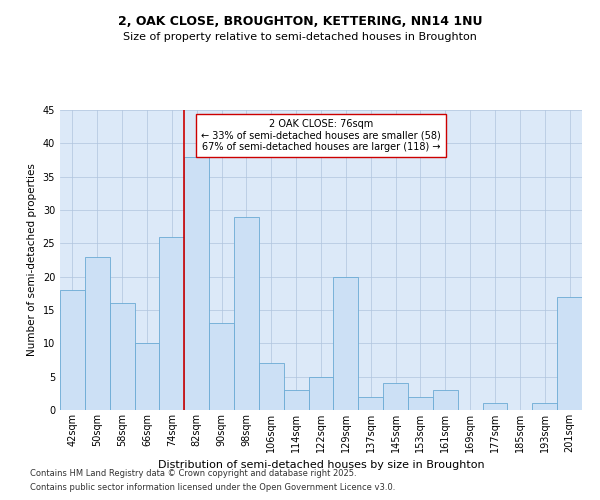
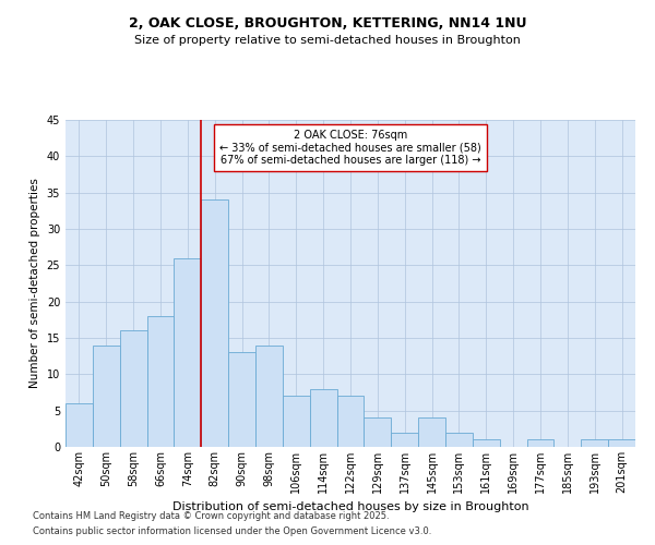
42sqm: 18 -> 6
50sqm: 23 -> 14
66sqm: 10 -> 18
82sqm: 38 -> 34
98sqm: 29 -> 14
114sqm: 3 -> 8
122sqm: 5 -> 7
129sqm: 20 -> 4
161sqm: 3 -> 1
201sqm: 17 -> 1
